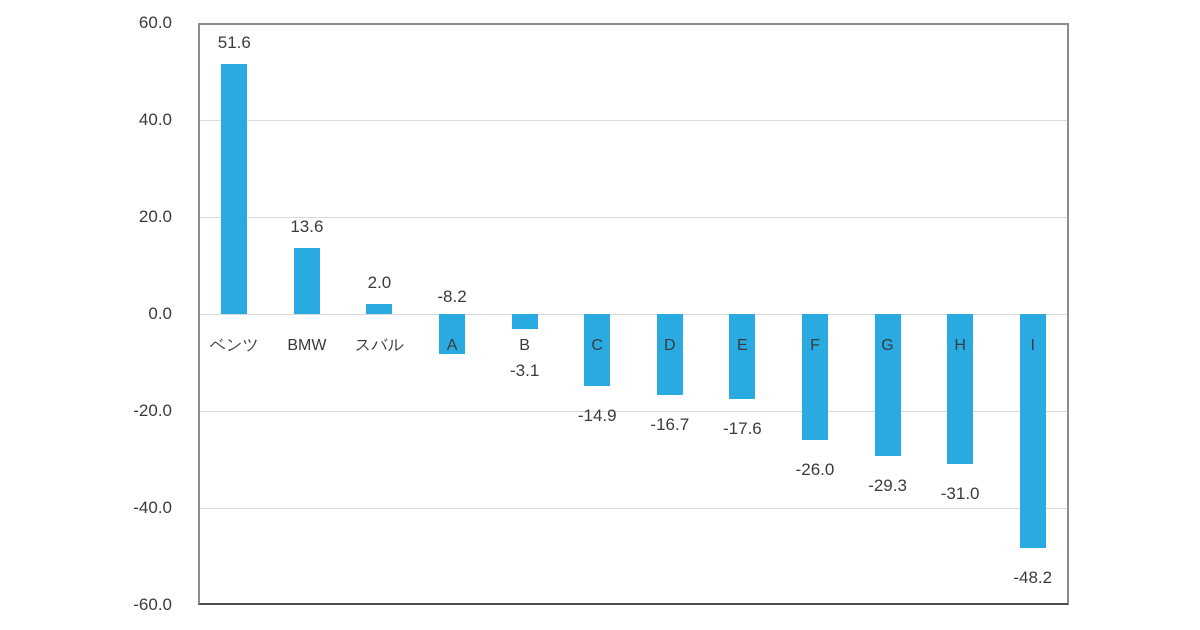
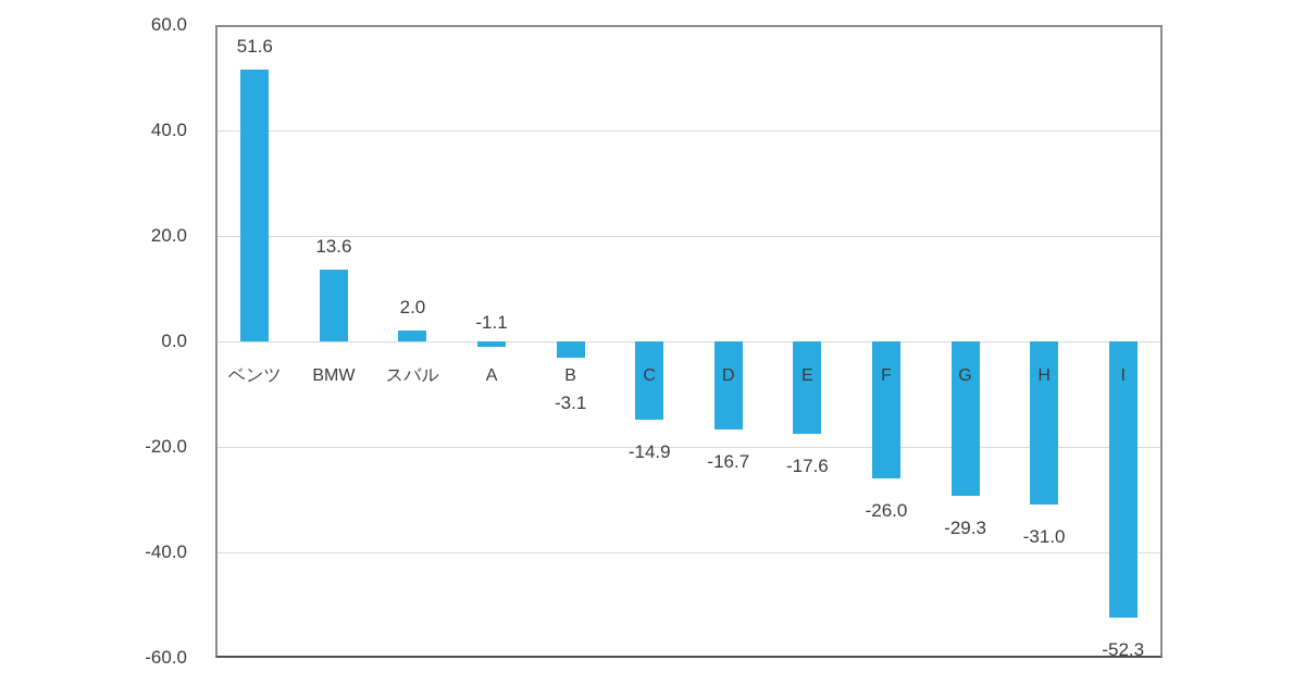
A: -8.2 -> -1.1
I: -48.2 -> -52.3
